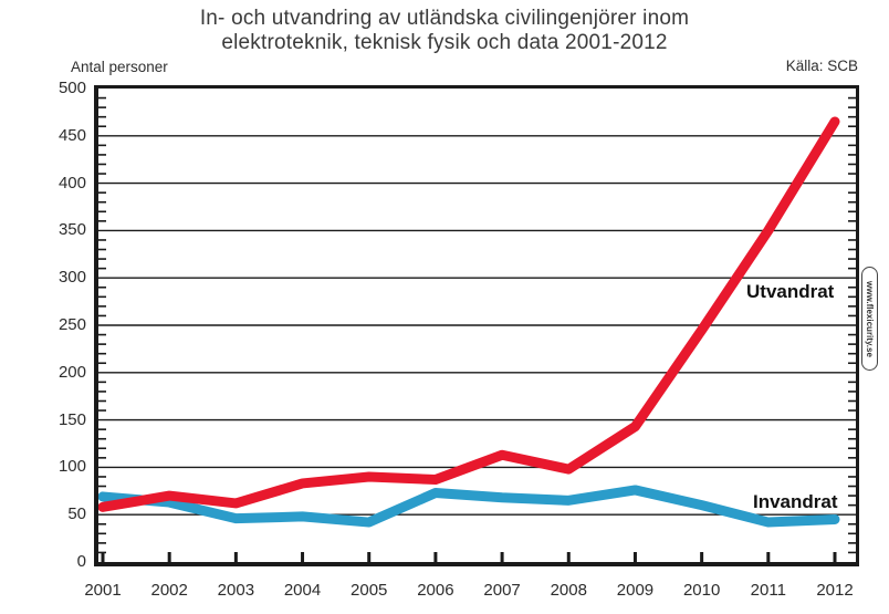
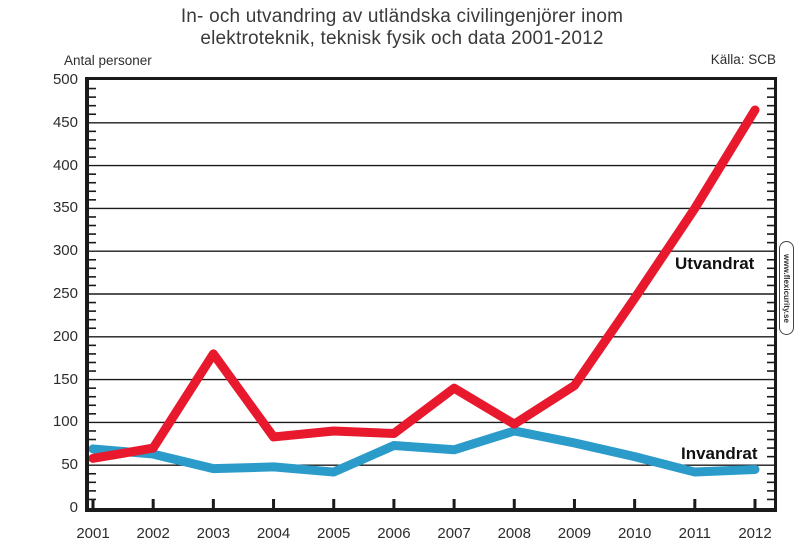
Utvandrat/2003: 60 -> 180
Utvandrat/2007: 110 -> 140
Invandrat/2008: 60 -> 90
